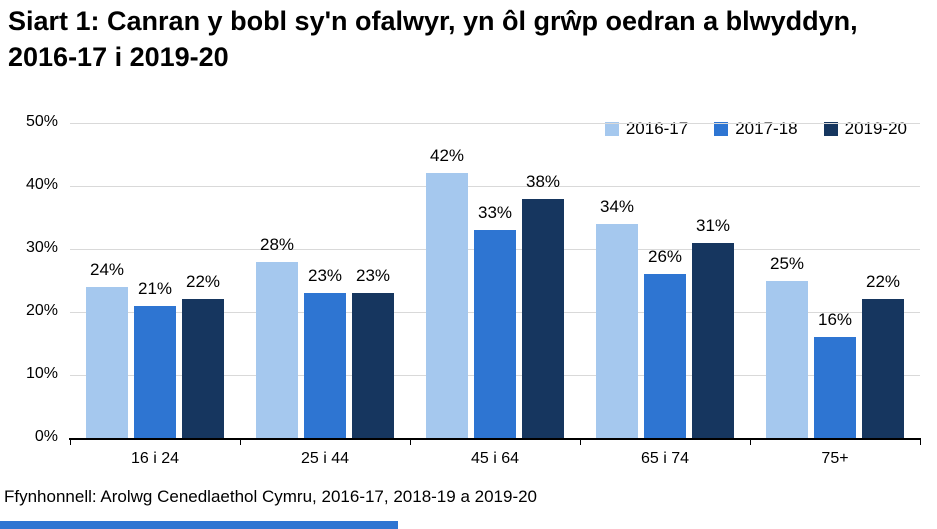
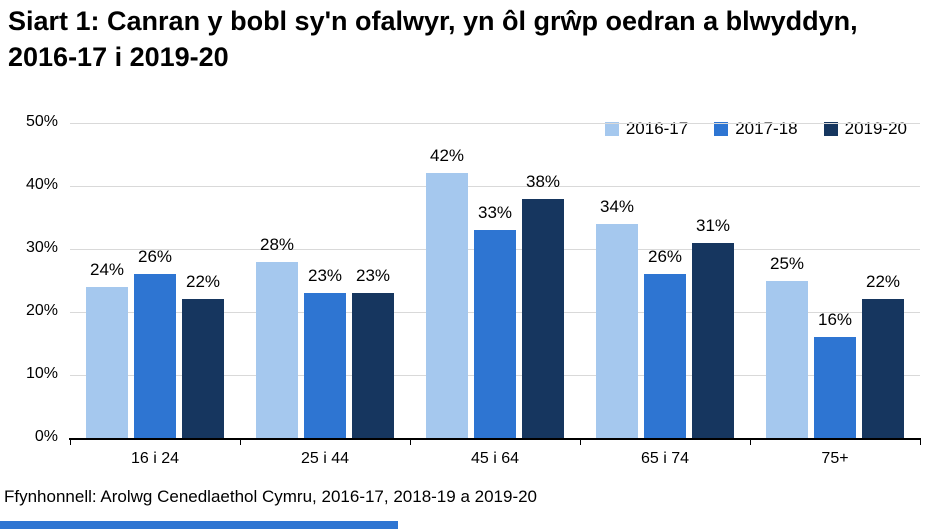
2017-18/16 i 24: 21% -> 26%
